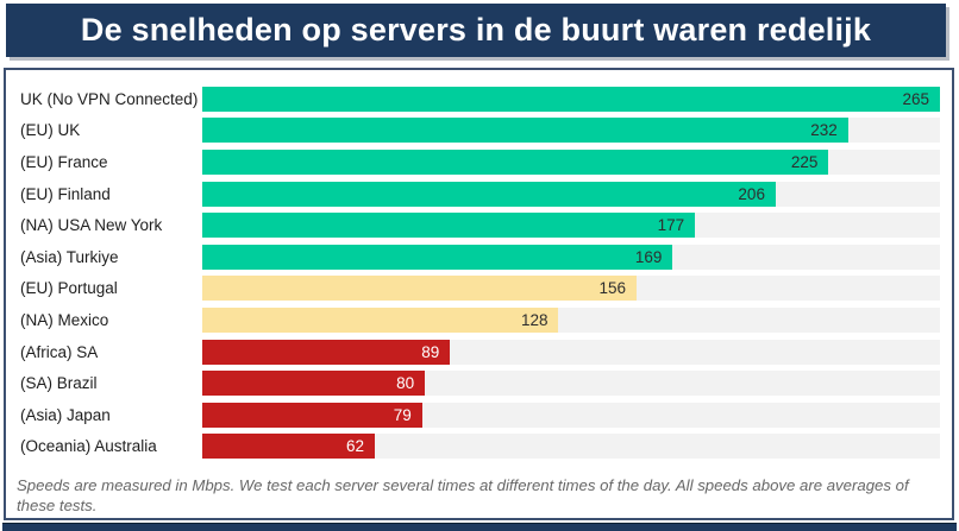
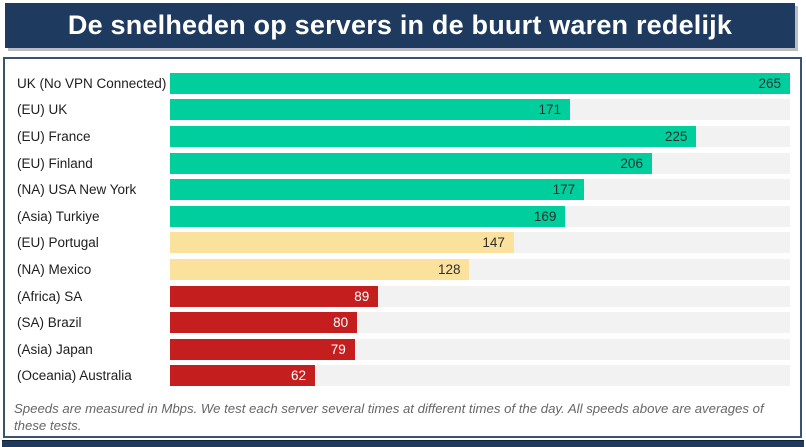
(EU) UK: 232 -> 171
(EU) Portugal: 156 -> 147
